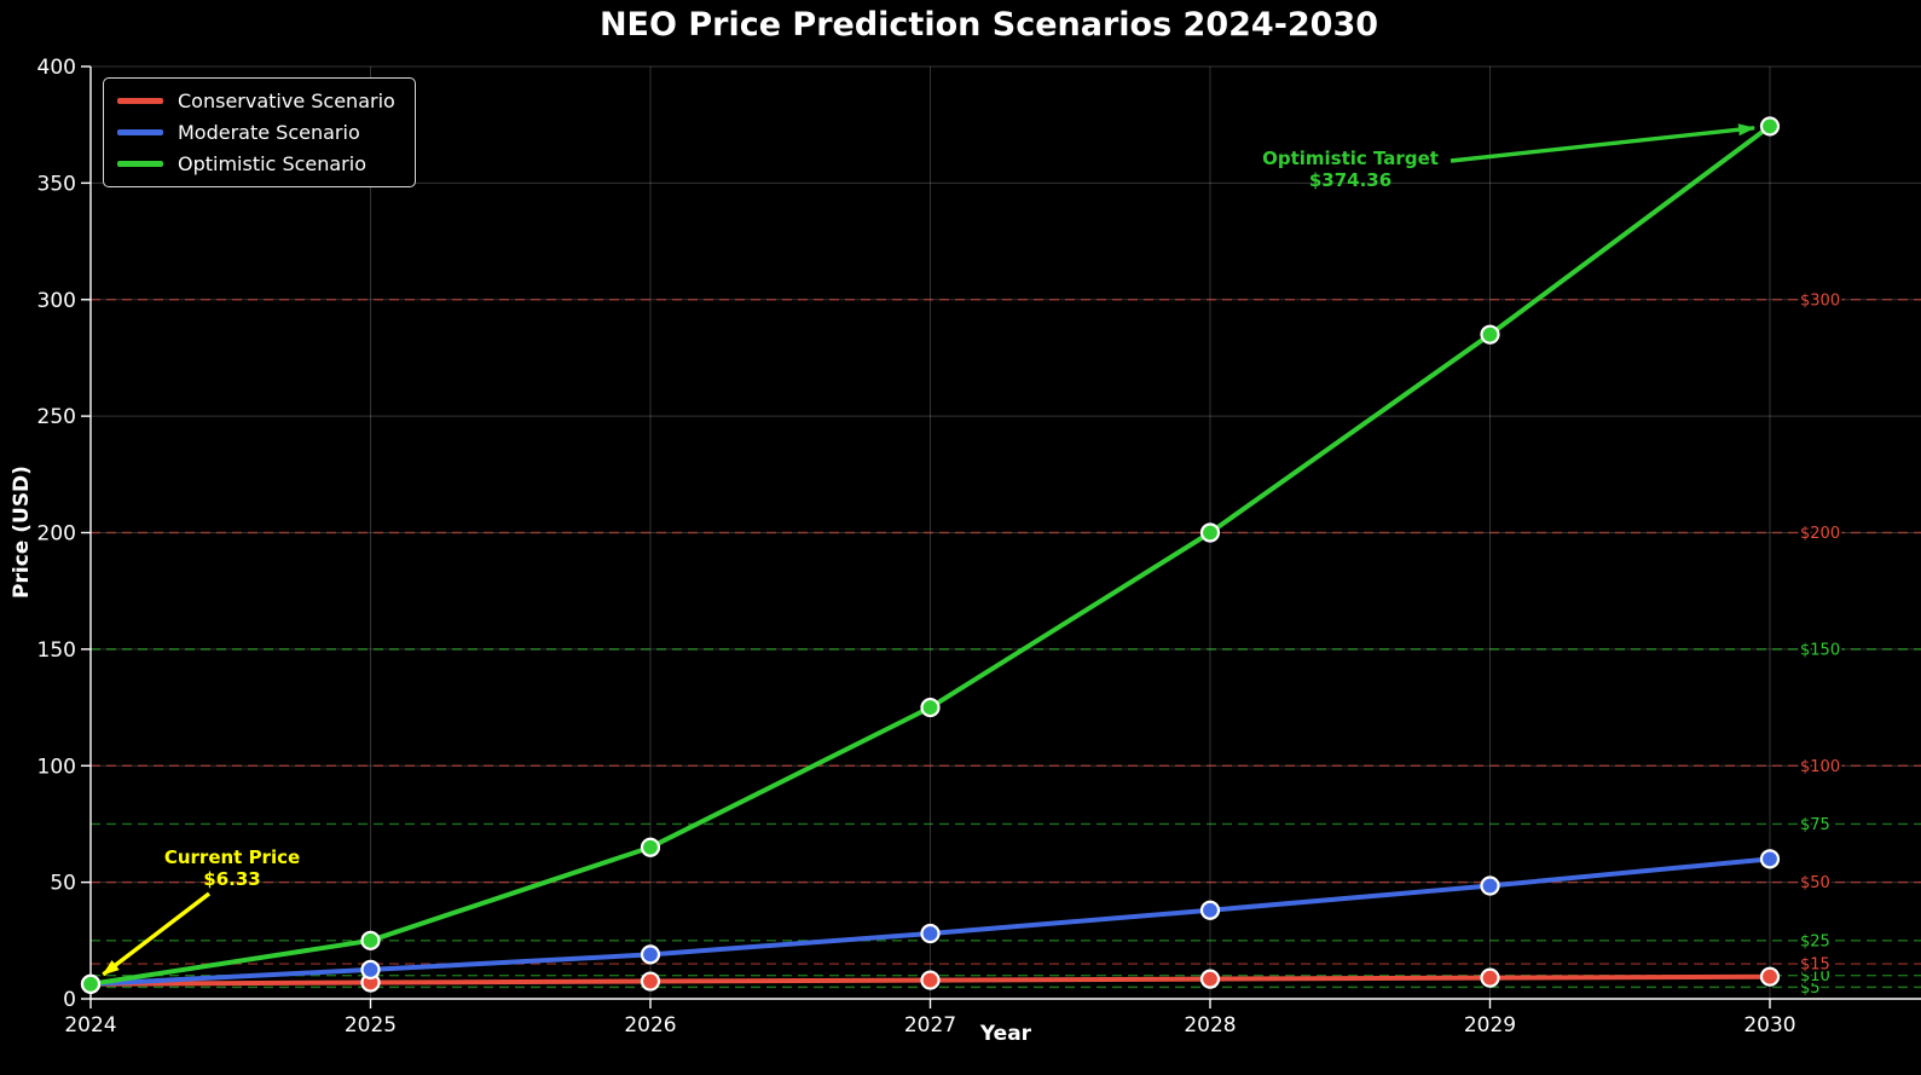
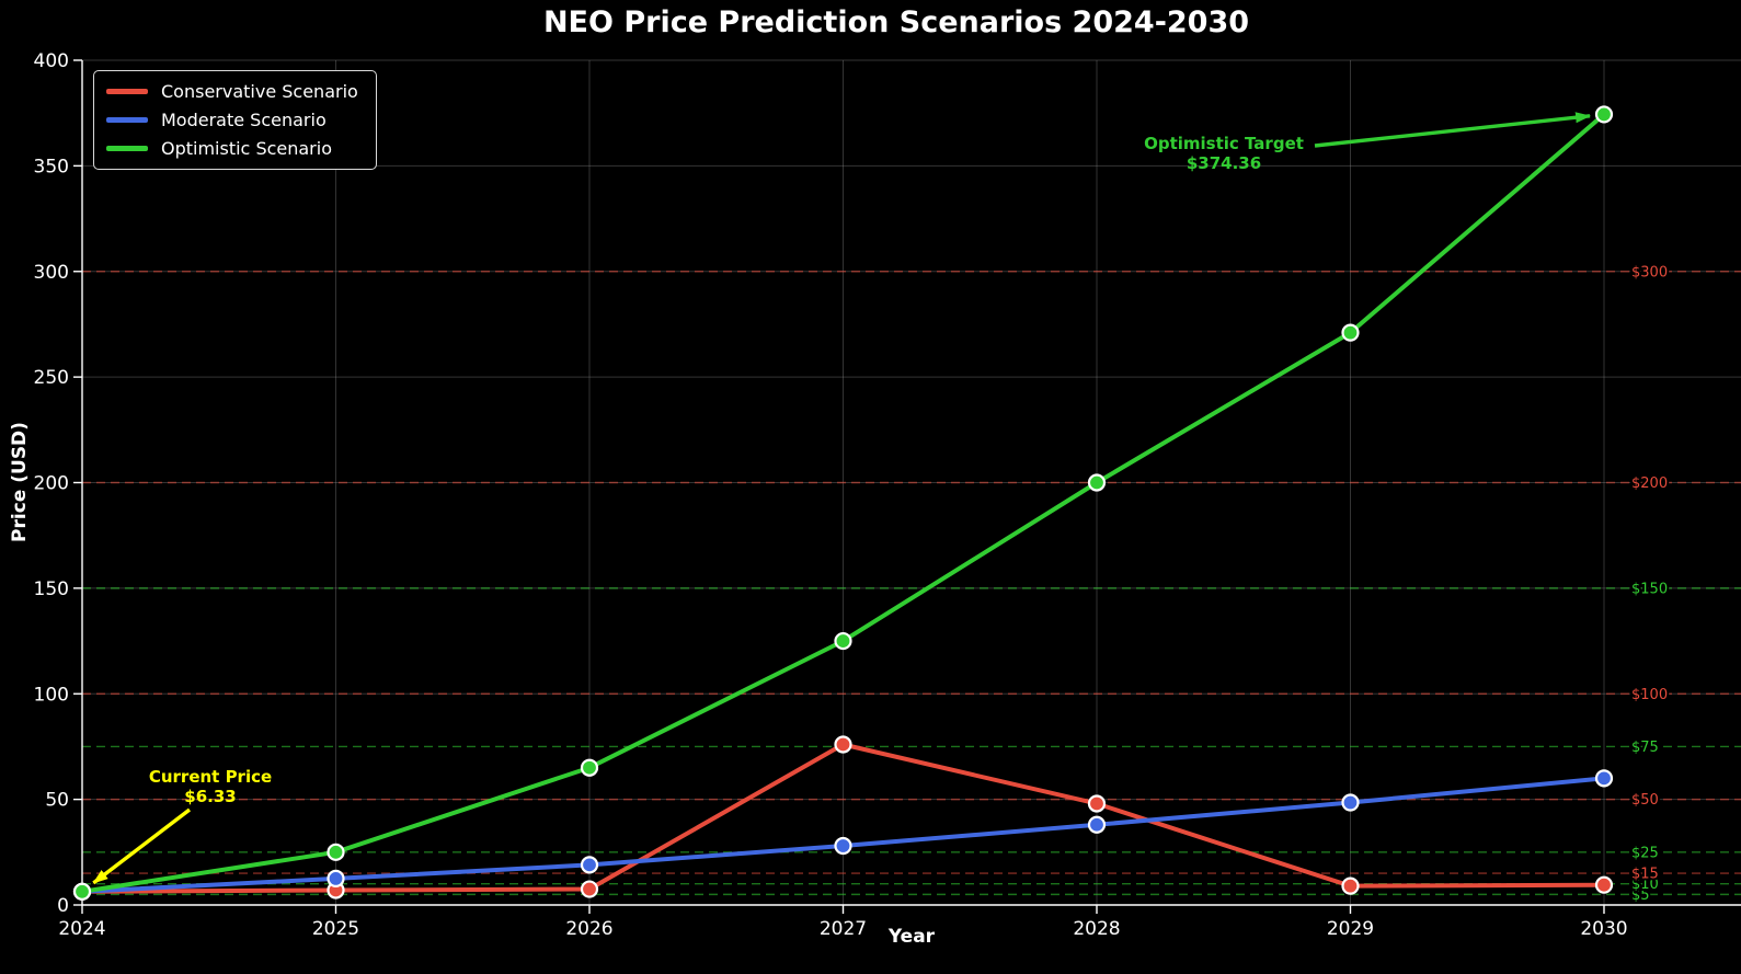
Conservative Scenario/2027: 8 -> 76
Conservative Scenario/2028: 8 -> 48
Optimistic Scenario/2029: 285 -> 271
